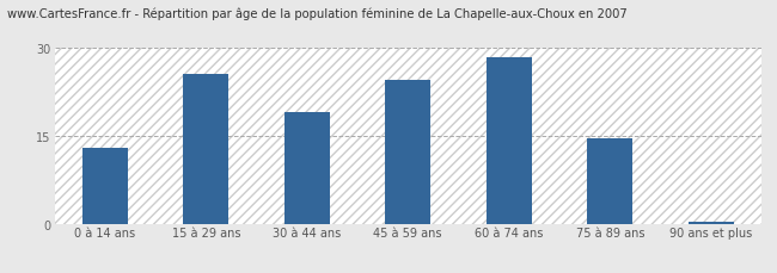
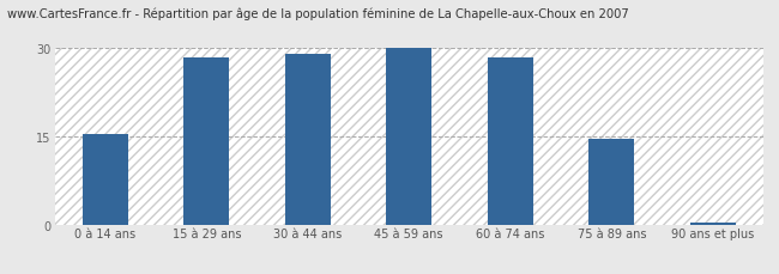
0 à 14 ans: 13.0 -> 15.5
15 à 29 ans: 25.5 -> 28.5
30 à 44 ans: 19.0 -> 29.0
45 à 59 ans: 24.5 -> 30.0
